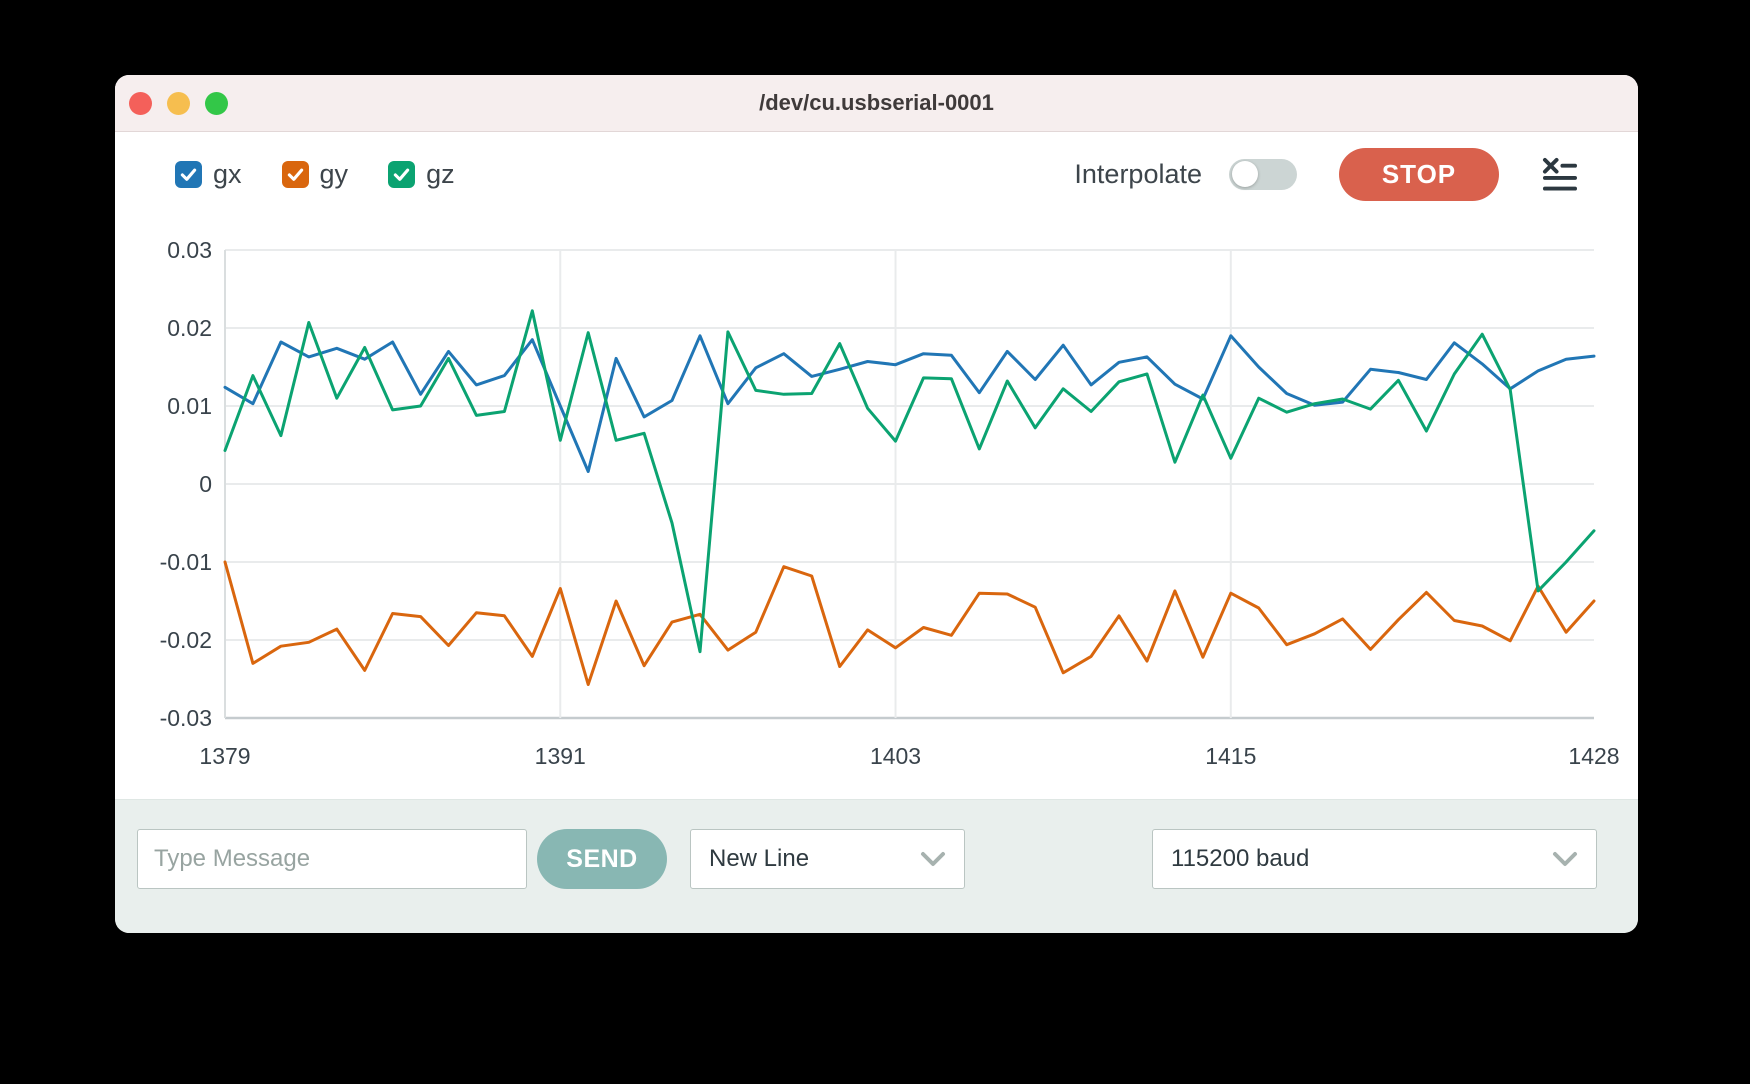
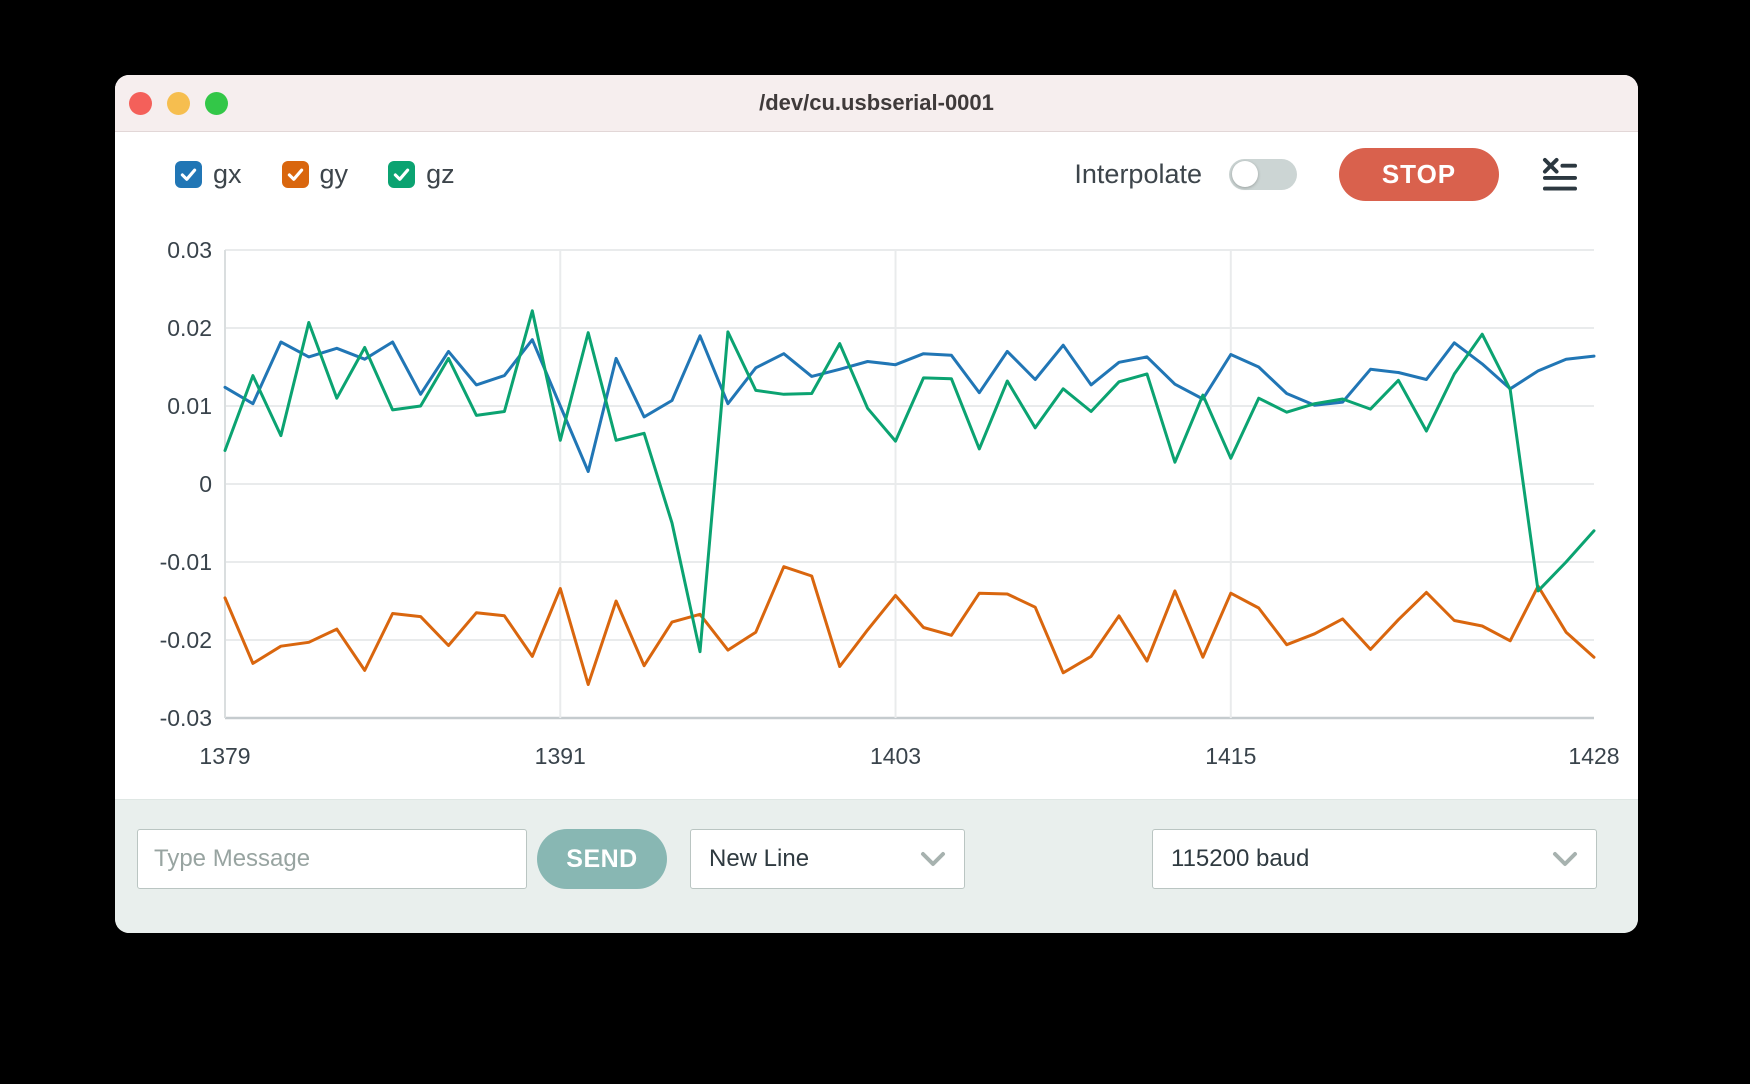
gy/1379: -0.010 -> -0.015
gy/1403: -0.021 -> -0.014
gx/1415: 0.019 -> 0.017
gy/1428: -0.015 -> -0.022
